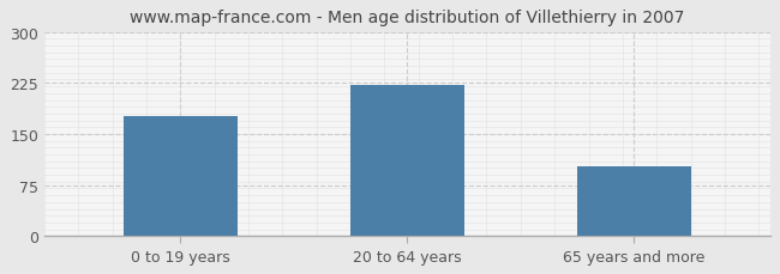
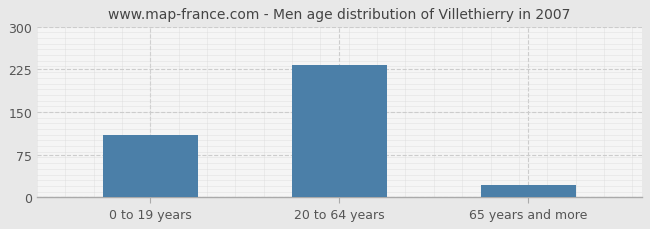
0 to 19 years: 176 -> 110
20 to 64 years: 222 -> 232
65 years and more: 102 -> 22
